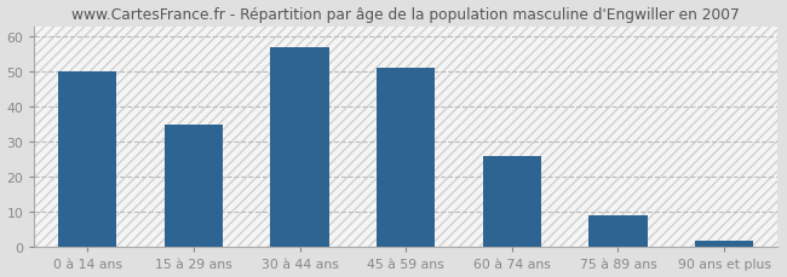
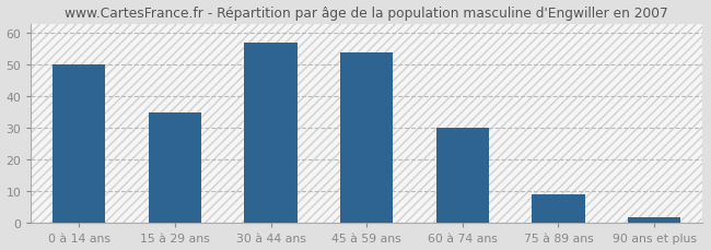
45 à 59 ans: 51 -> 54
60 à 74 ans: 26 -> 30
